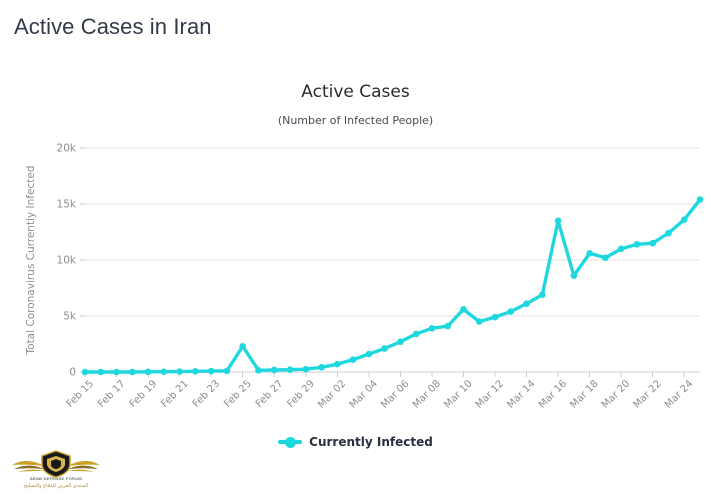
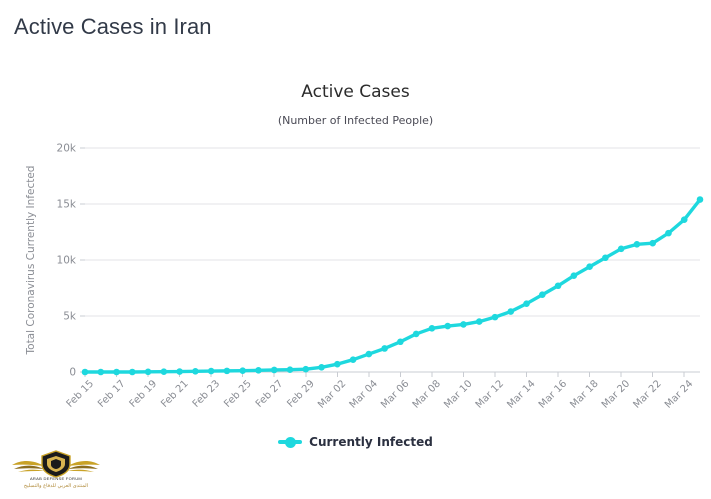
Feb 25: 2.3k -> 0.1k
Mar 10: 5.6k -> 4.2k
Mar 16: 13.5k -> 7.7k
Mar 18: 10.6k -> 9.4k
